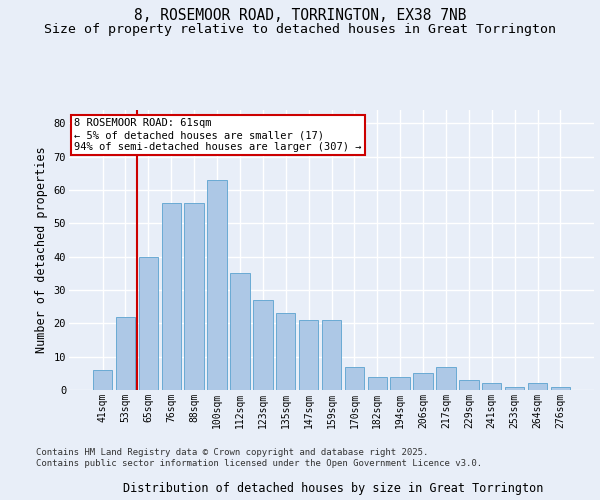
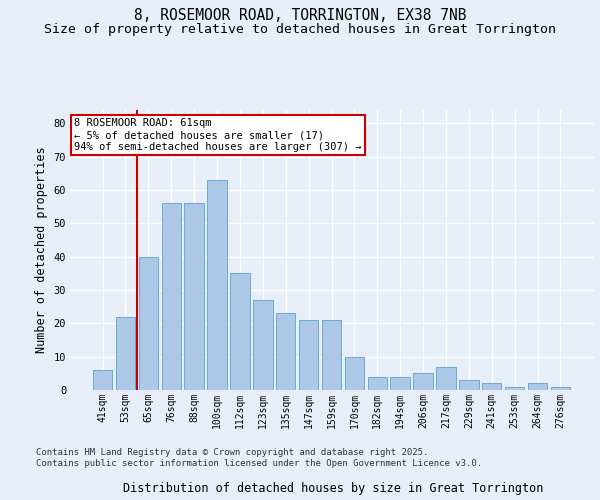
170sqm: 7 -> 10
